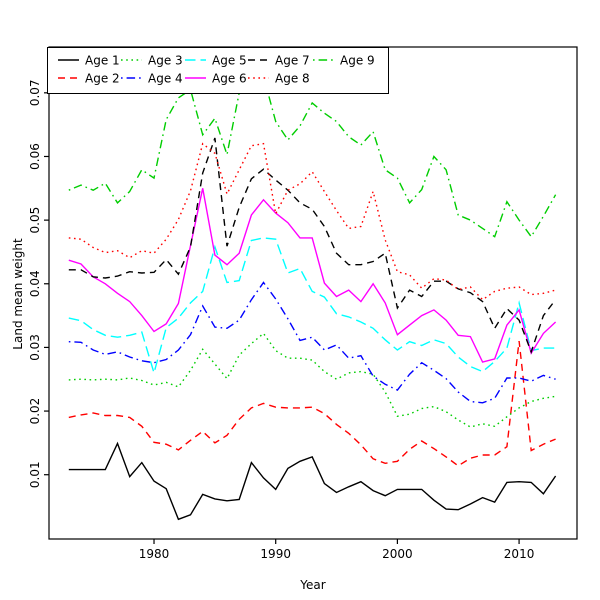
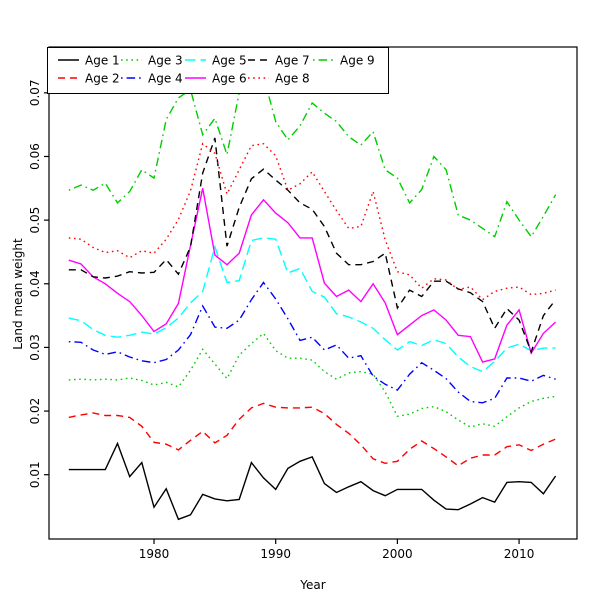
Age 1/1980: 0.009 -> 0.005
Age 5/1980: 0.026 -> 0.032
Age 8/1990: 0.051 -> 0.060
Age 2/2010: 0.031 -> 0.015
Age 5/2010: 0.037 -> 0.030
